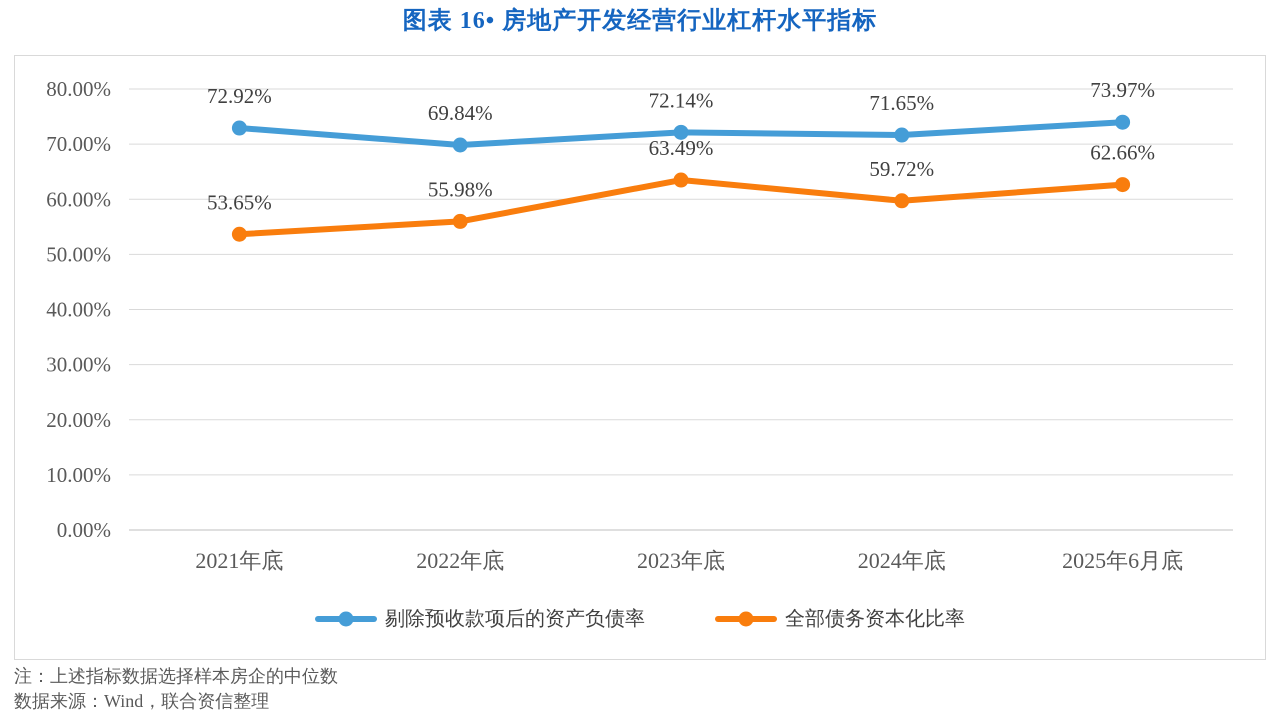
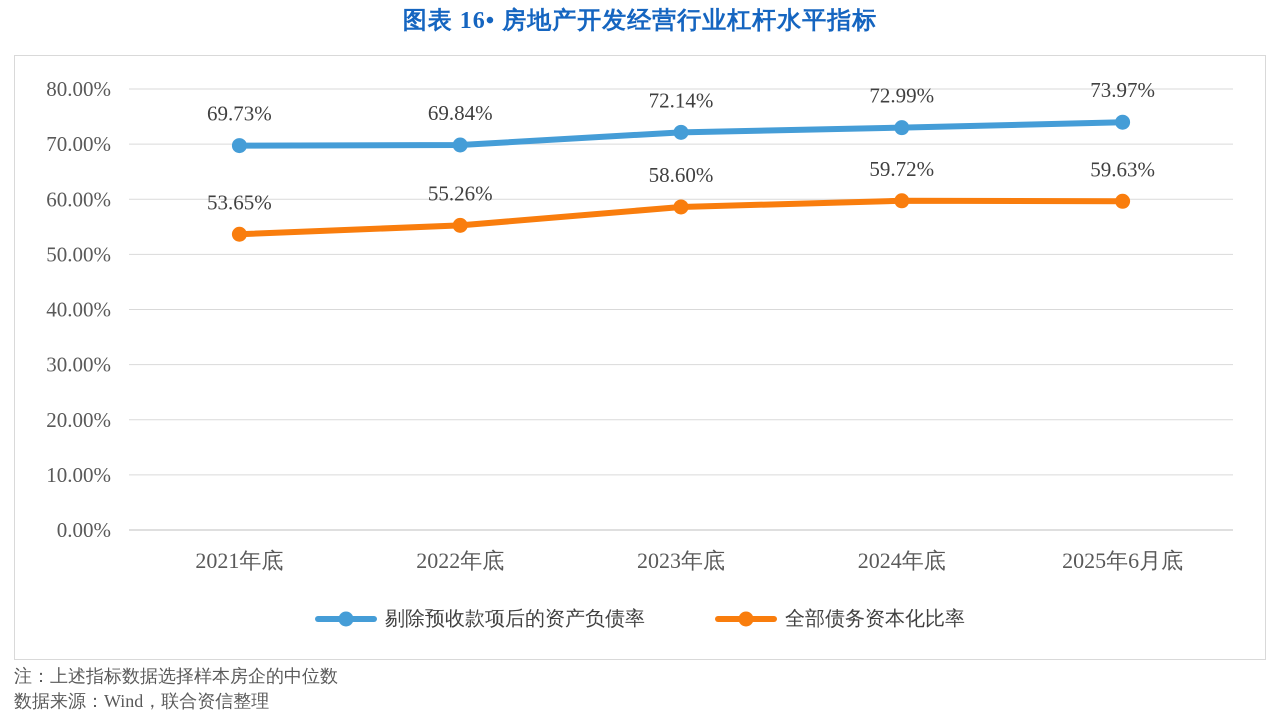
剔除预收款项后的资产负债率/2021年底: 72.92% -> 69.73%
全部债务资本化比率/2022年底: 55.98% -> 55.26%
全部债务资本化比率/2023年底: 63.49% -> 58.60%
剔除预收款项后的资产负债率/2024年底: 71.65% -> 72.99%
全部债务资本化比率/2025年6月底: 62.66% -> 59.63%
